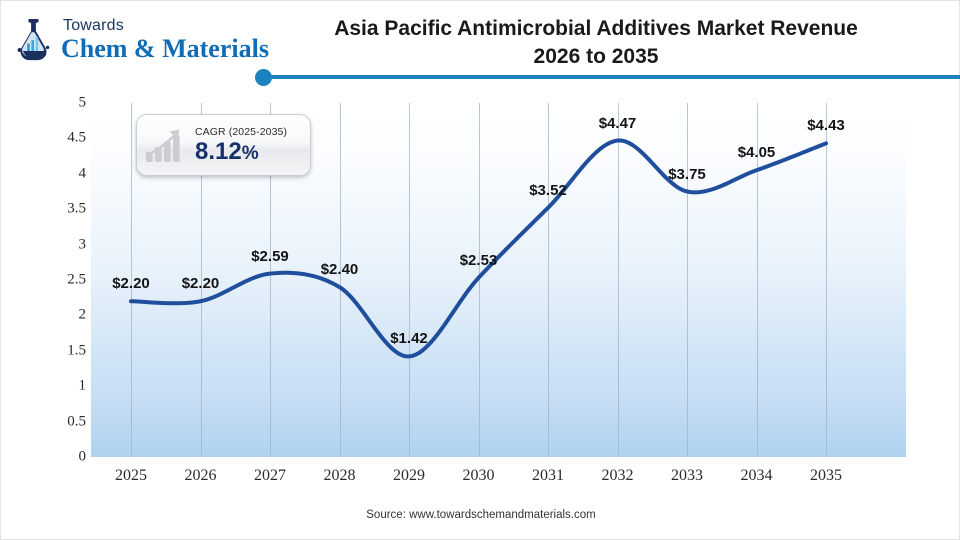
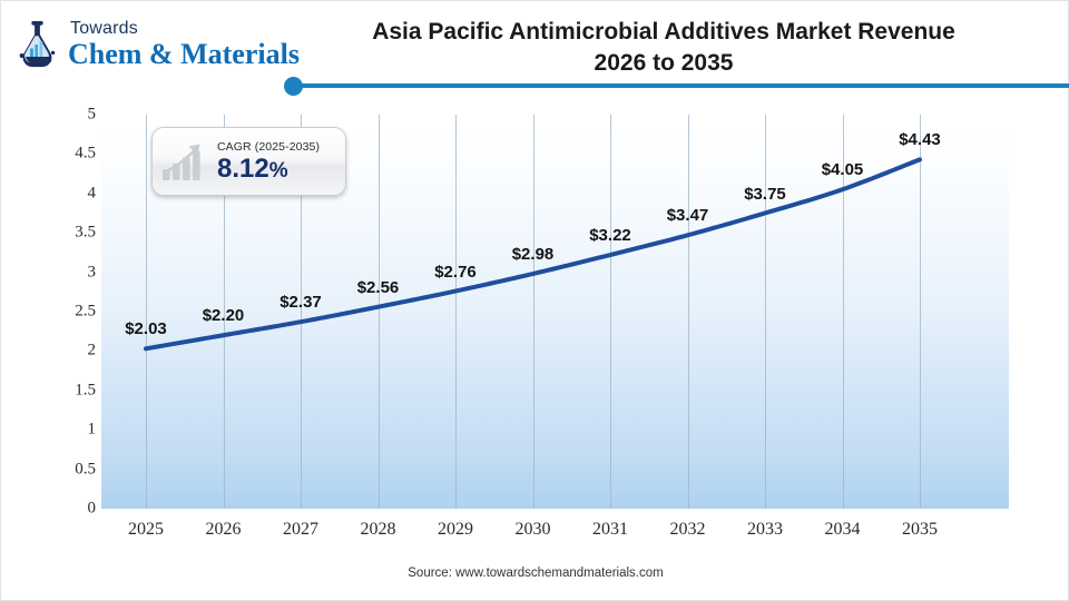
2025: $2.20 -> $2.03
2027: $2.59 -> $2.37
2028: $2.40 -> $2.56
2029: $1.42 -> $2.76
2030: $2.53 -> $2.98
2031: $3.52 -> $3.22
2032: $4.47 -> $3.47
